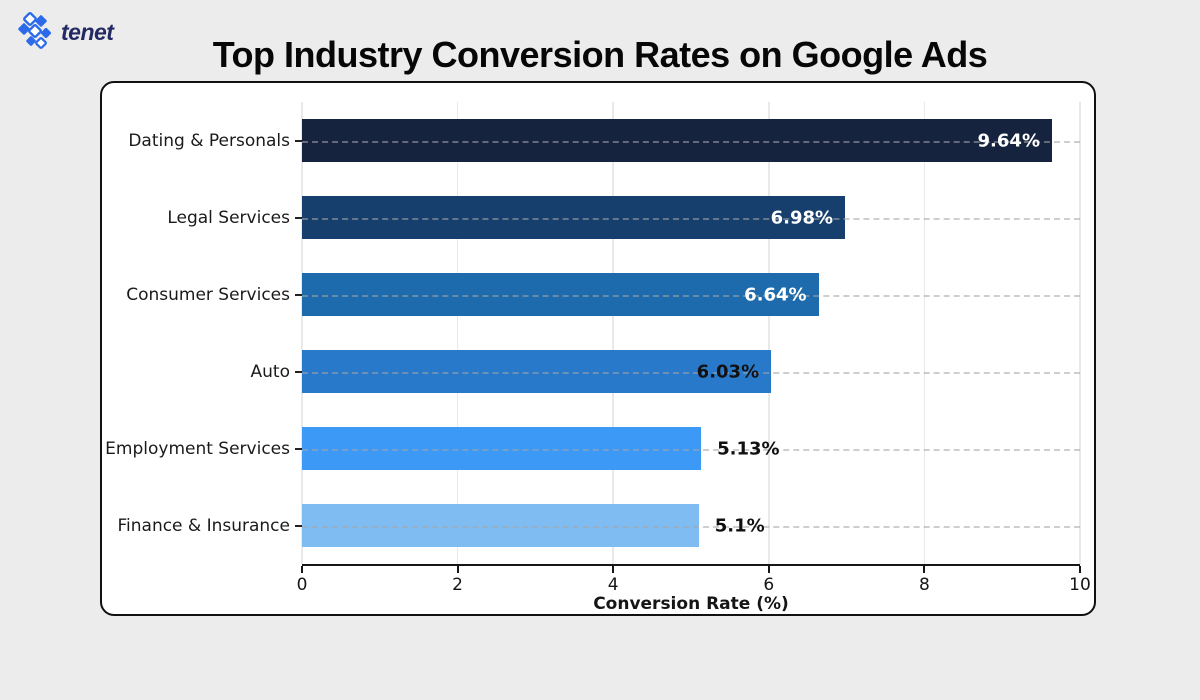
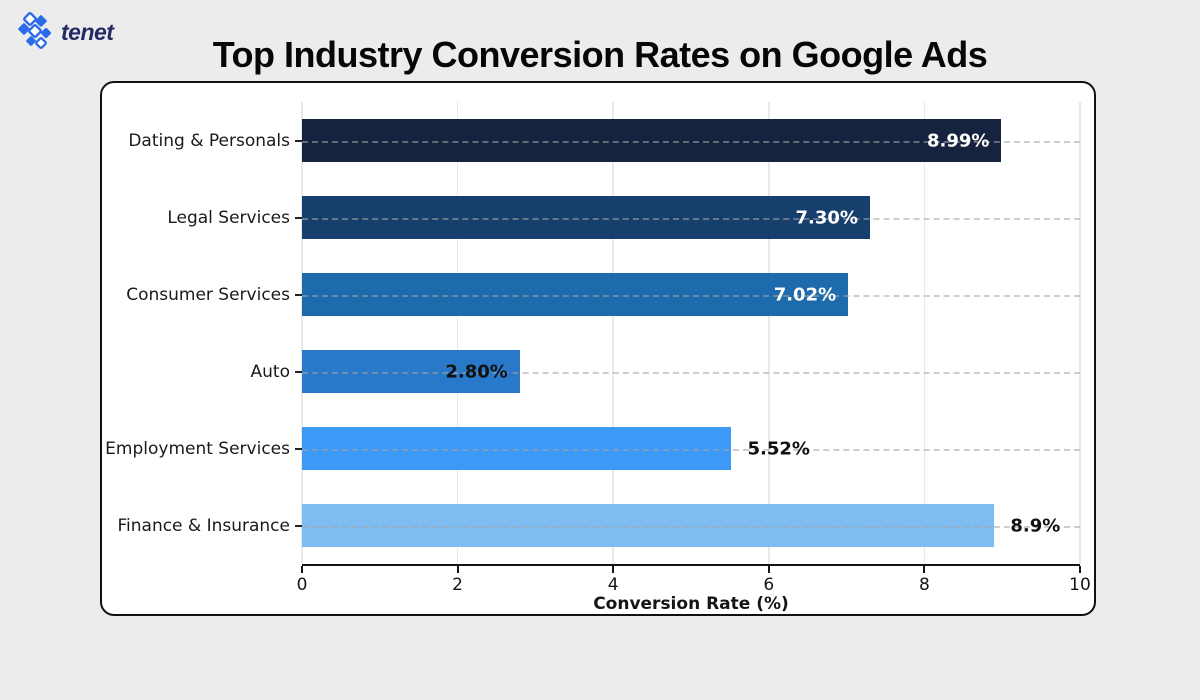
Dating & Personals: 9.64% -> 8.99%
Legal Services: 6.98% -> 7.30%
Consumer Services: 6.64% -> 7.02%
Auto: 6.03% -> 2.80%
Employment Services: 5.13% -> 5.52%
Finance & Insurance: 5.1% -> 8.9%
